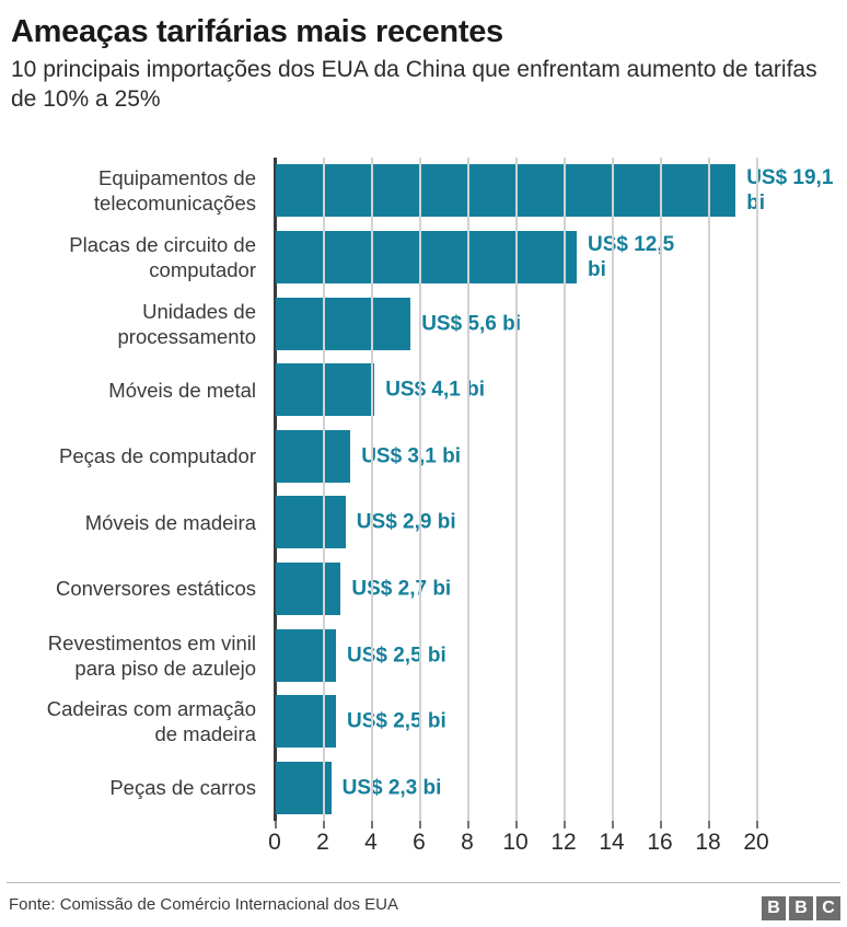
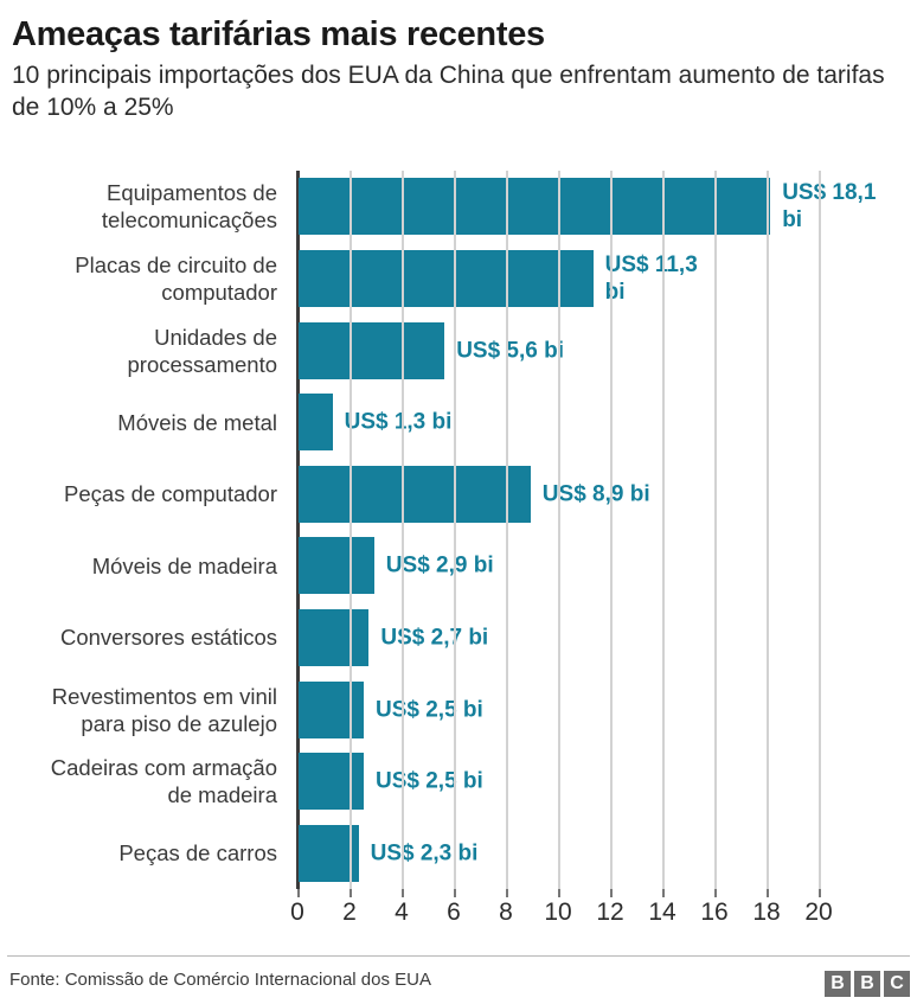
Equipamentos de telecomunicações: 19,1 -> 18,1
Placas de circuito de computador: 12,5 -> 11,3
Móveis de metal: 4,1 -> 1,3
Peças de computador: 3,1 -> 8,9
